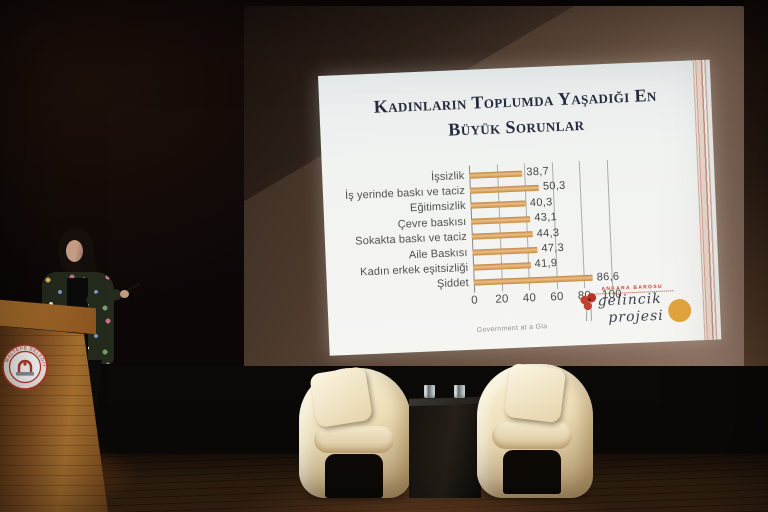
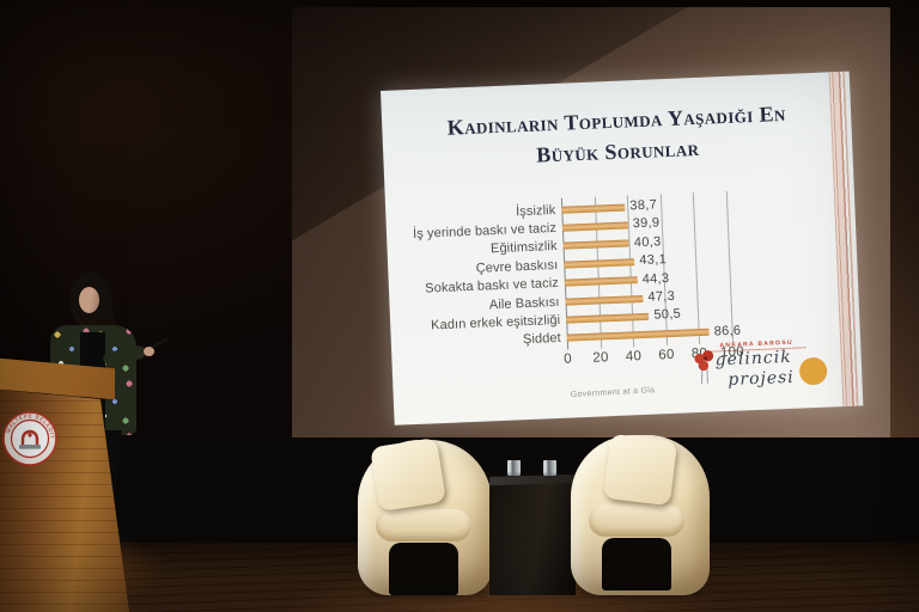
İş yerinde baskı ve taciz: 50,3 -> 39,9
Kadın erkek eşitsizliği: 41,9 -> 50,5
